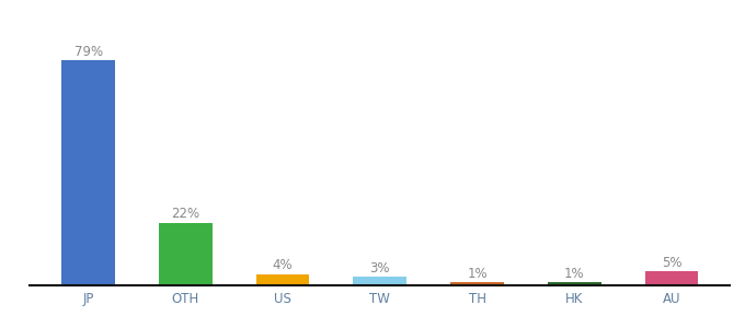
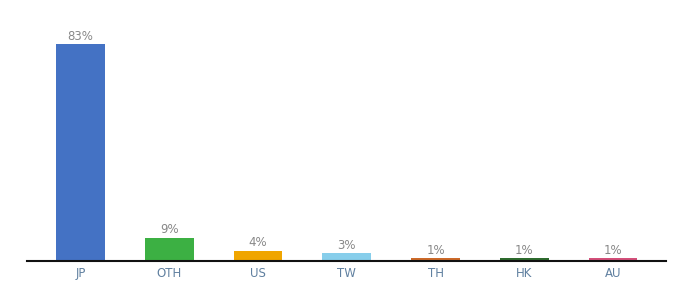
JP: 79% -> 83%
OTH: 22% -> 9%
AU: 5% -> 1%
